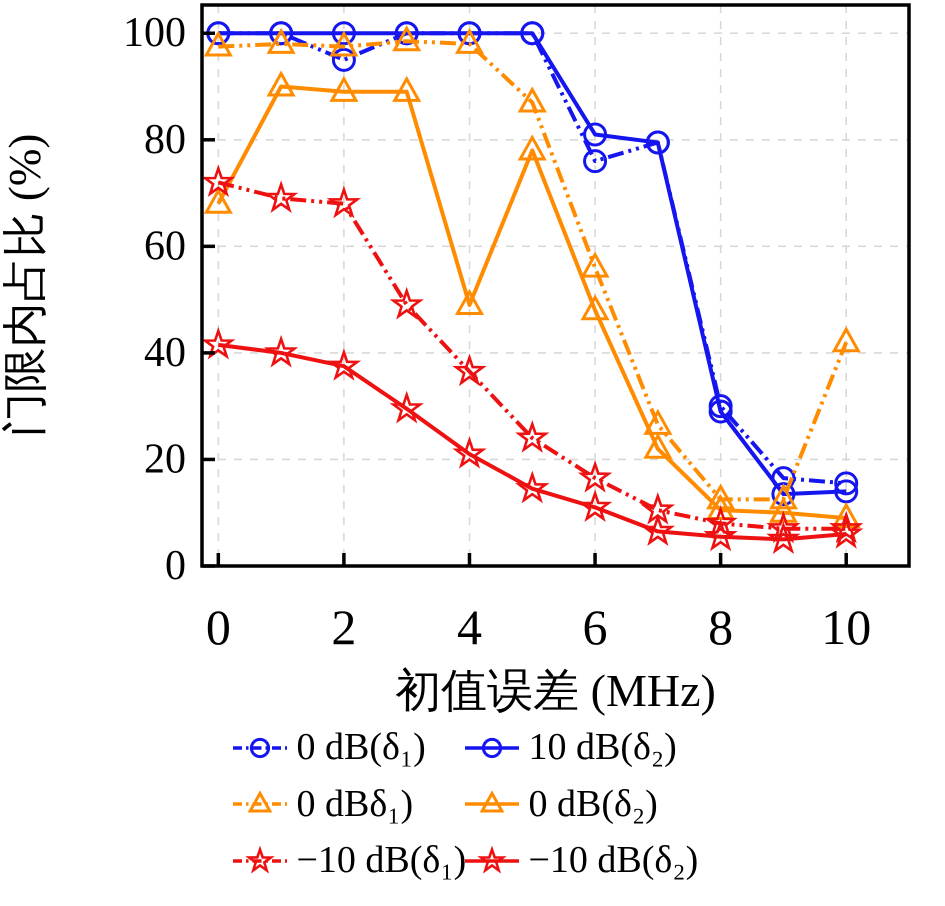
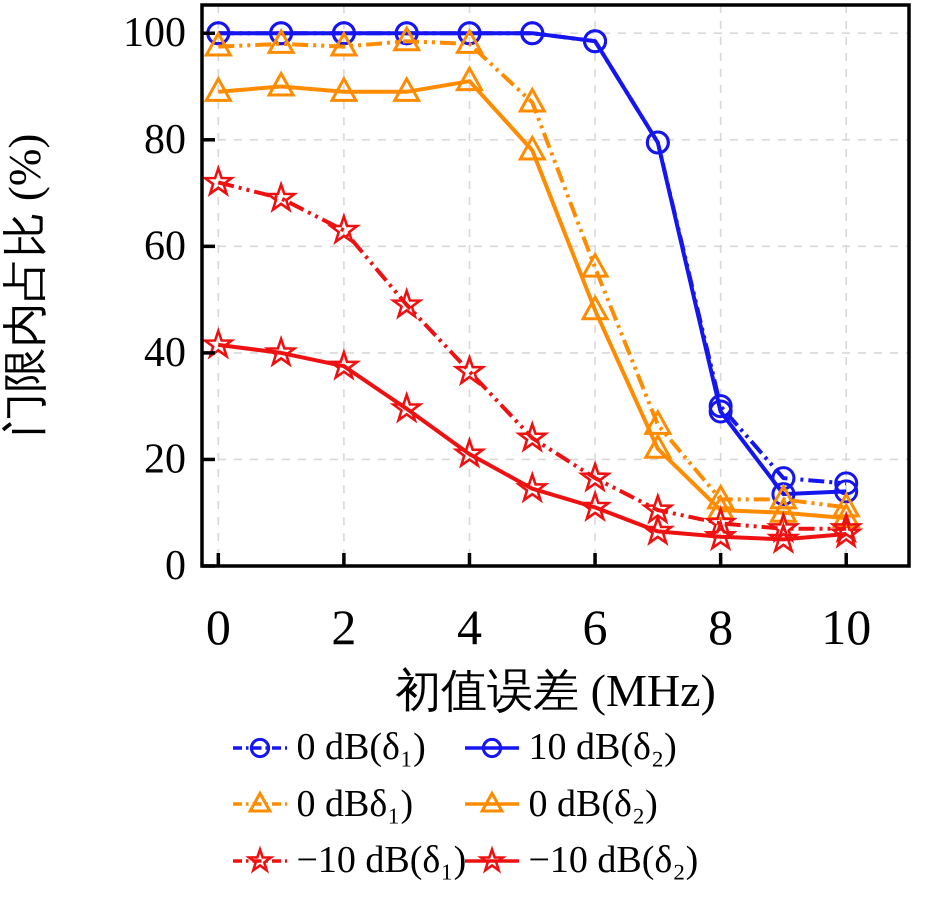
0 dB(δ₂)/0: 68 -> 89
0 dB(δ₁)/2: 95 -> 100
−10 dB(δ₁)/2: 68 -> 63
0 dB(δ₂)/4: 49 -> 91
0 dB(δ₁)/6: 76 -> 98
10 dB(δ₂)/6: 81 -> 98
0 dBδ₁)/10: 42 -> 11
